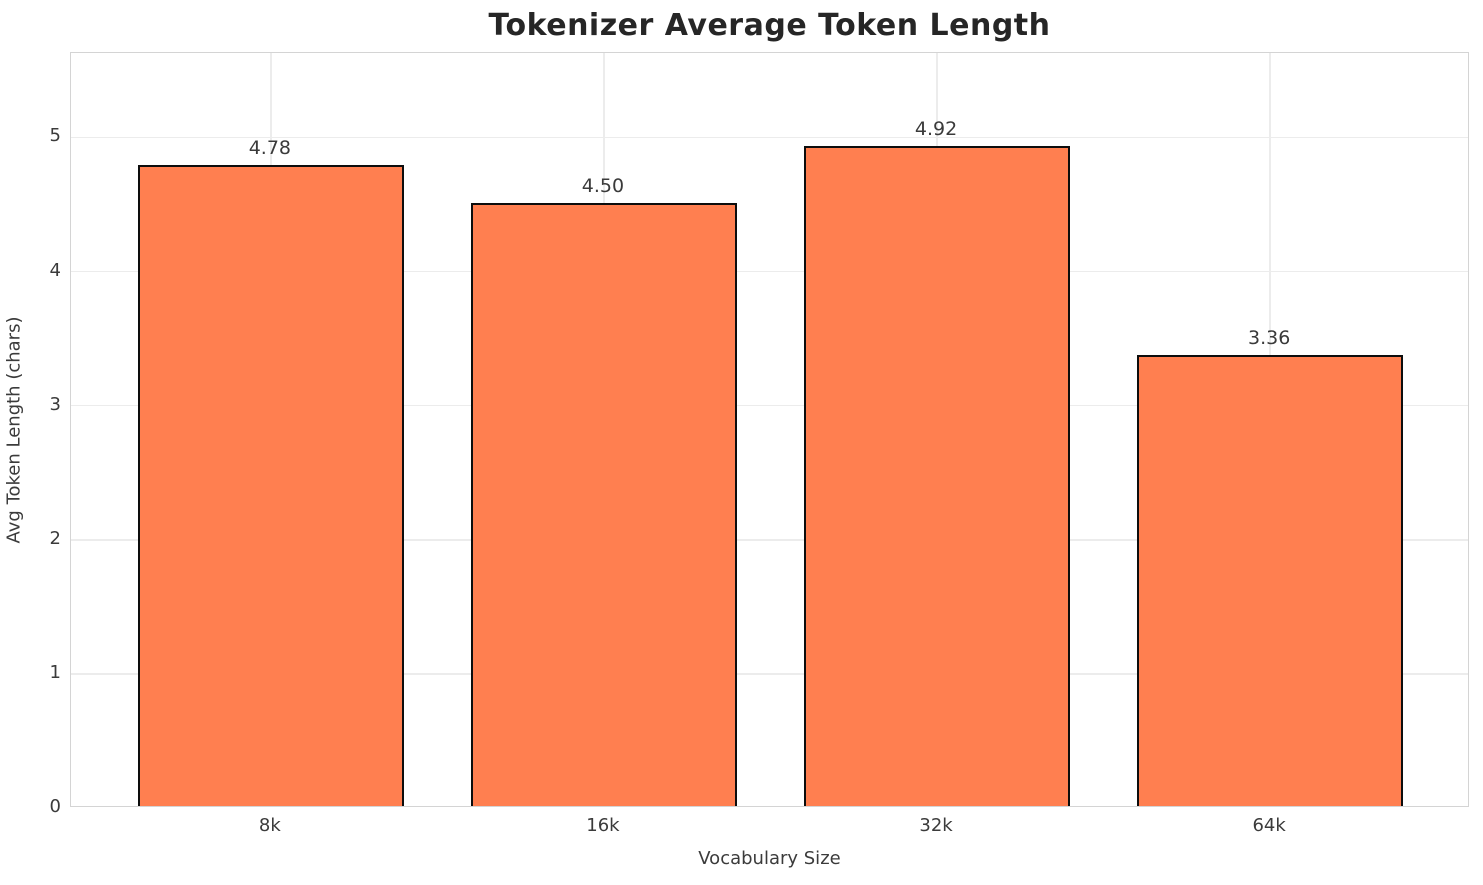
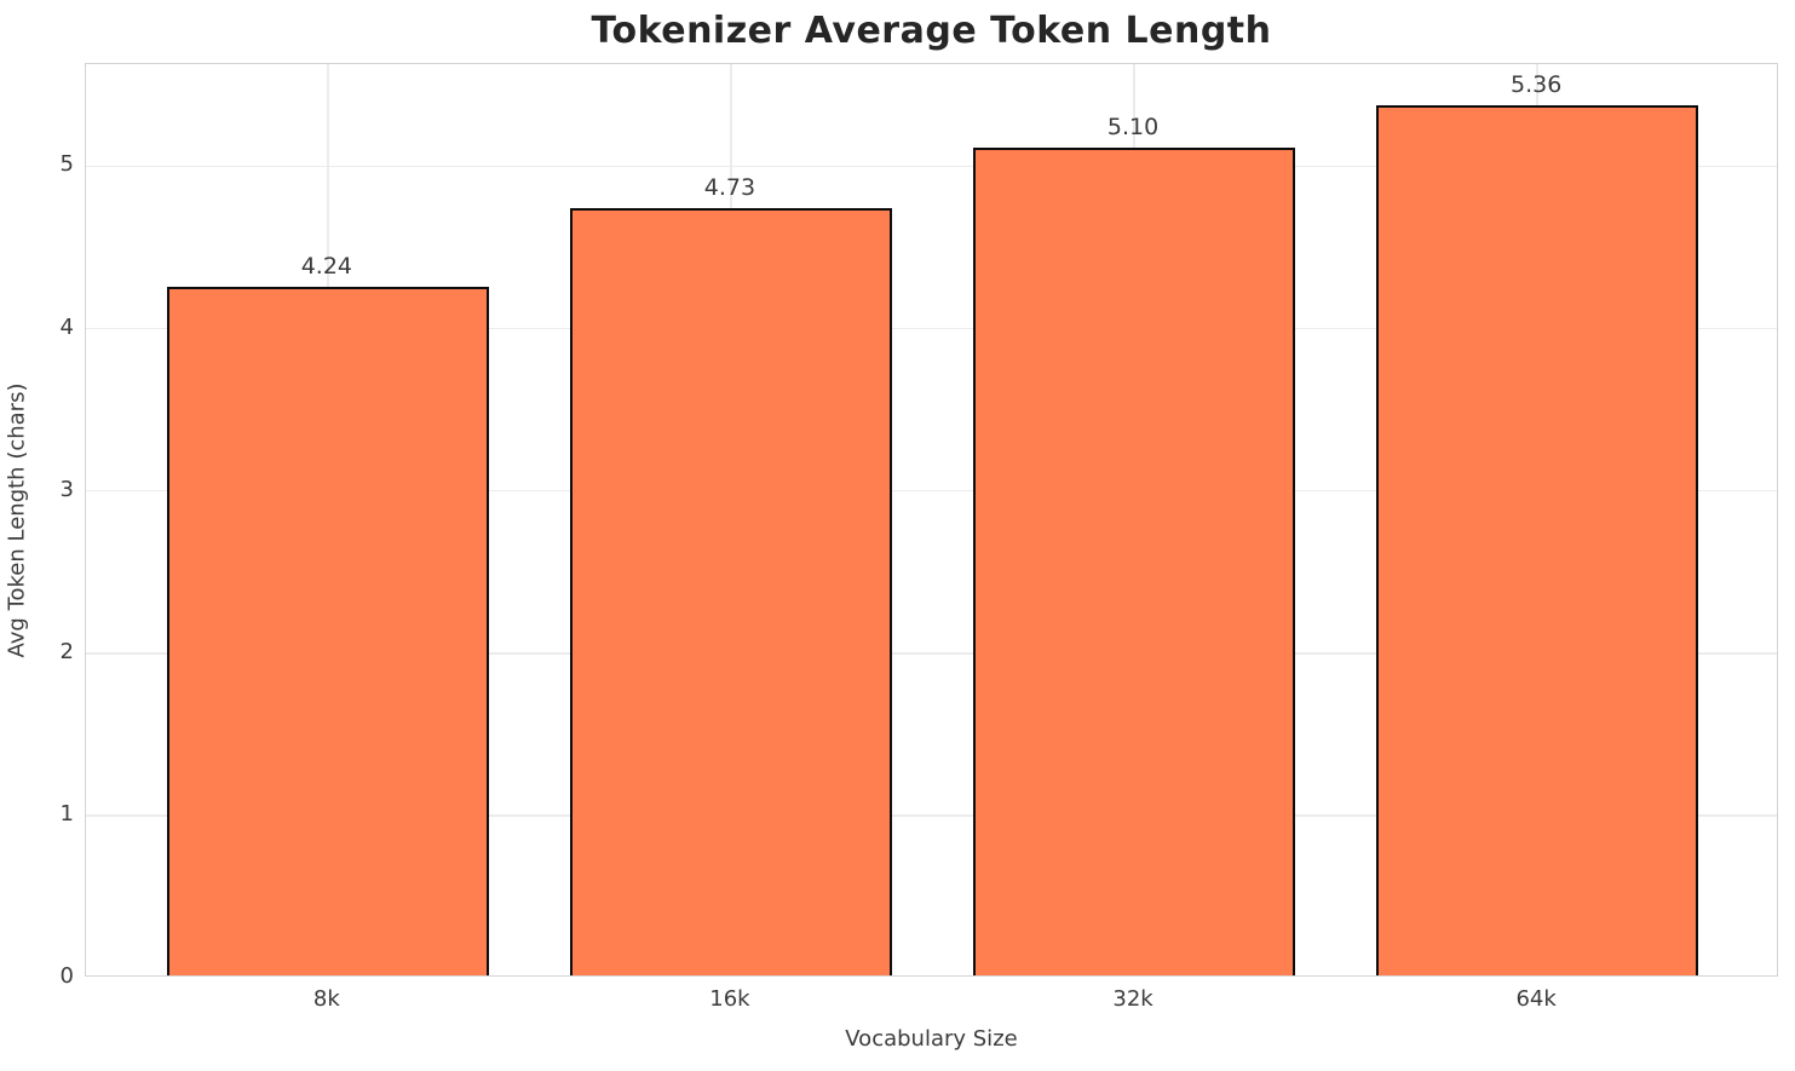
8k: 4.78 -> 4.24
16k: 4.50 -> 4.73
32k: 4.92 -> 5.10
64k: 3.36 -> 5.36
